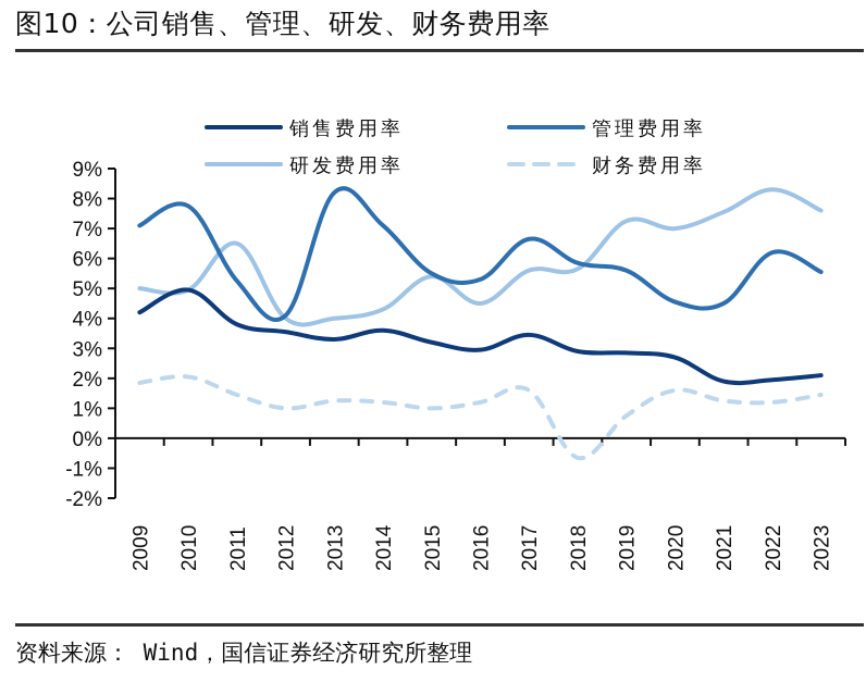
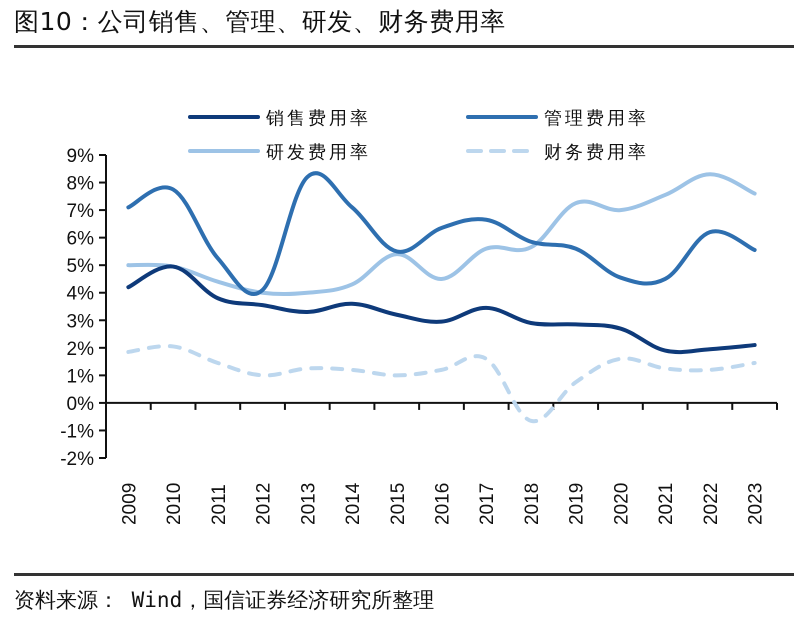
研发费用率/2011: 6.5% -> 4.4%
管理费用率/2016: 5.3% -> 6.3%
